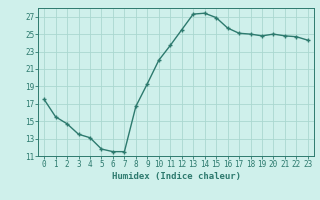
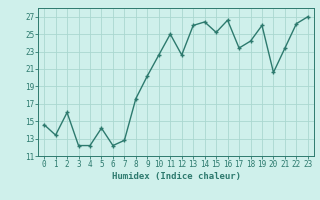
0: 17.5 -> 14.6
1: 15.5 -> 13.4
2: 14.7 -> 16.0
3: 13.5 -> 12.2
4: 13.1 -> 12.2
5: 11.8 -> 14.2
6: 11.5 -> 12.2
7: 11.5 -> 12.8
8: 16.7 -> 17.6
9: 19.3 -> 20.2
10: 22.0 -> 22.6
11: 23.7 -> 25.0
12: 25.5 -> 22.6
13: 27.3 -> 26.0
14: 27.4 -> 26.4
15: 26.9 -> 25.2
16: 25.7 -> 26.6
17: 25.1 -> 23.4
18: 25.0 -> 24.2
19: 24.8 -> 26.0
20: 25.0 -> 20.6
21: 24.8 -> 23.4
22: 24.7 -> 26.2
23: 24.3 -> 27.0
